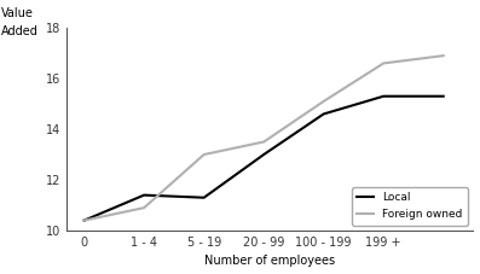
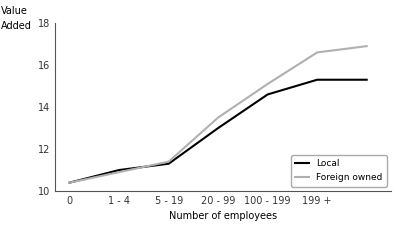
Local/1 - 4: 11.4 -> 11.0
Foreign owned/5 - 19: 13.0 -> 11.4
